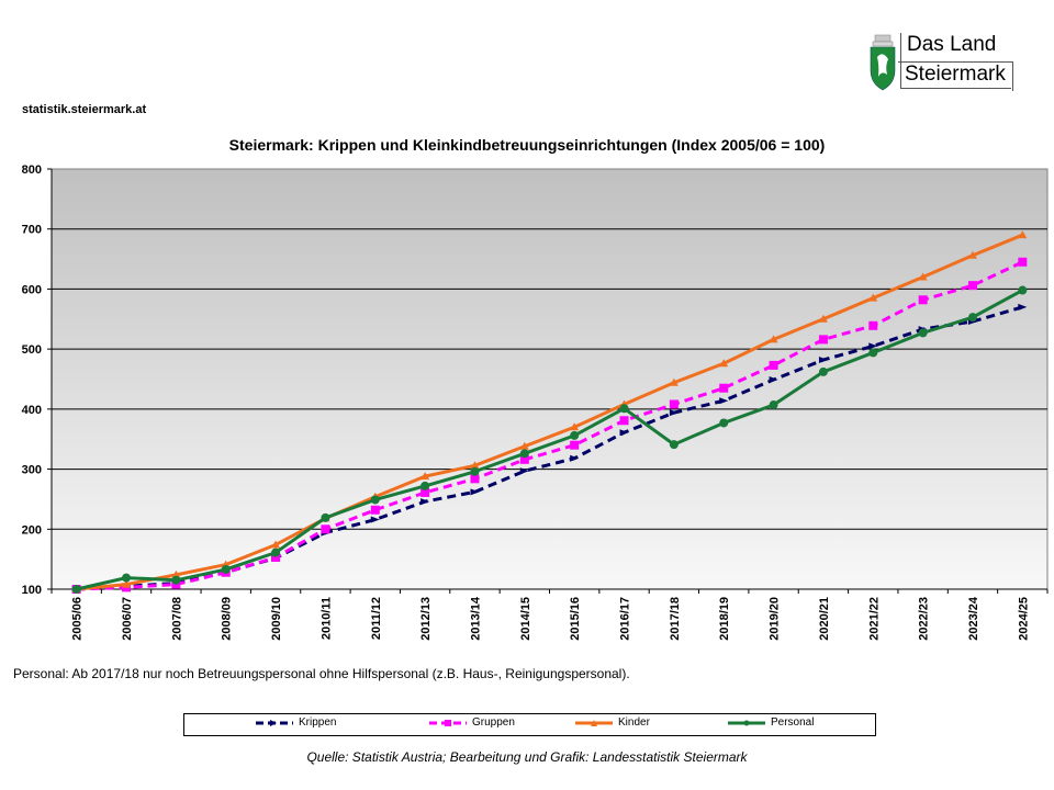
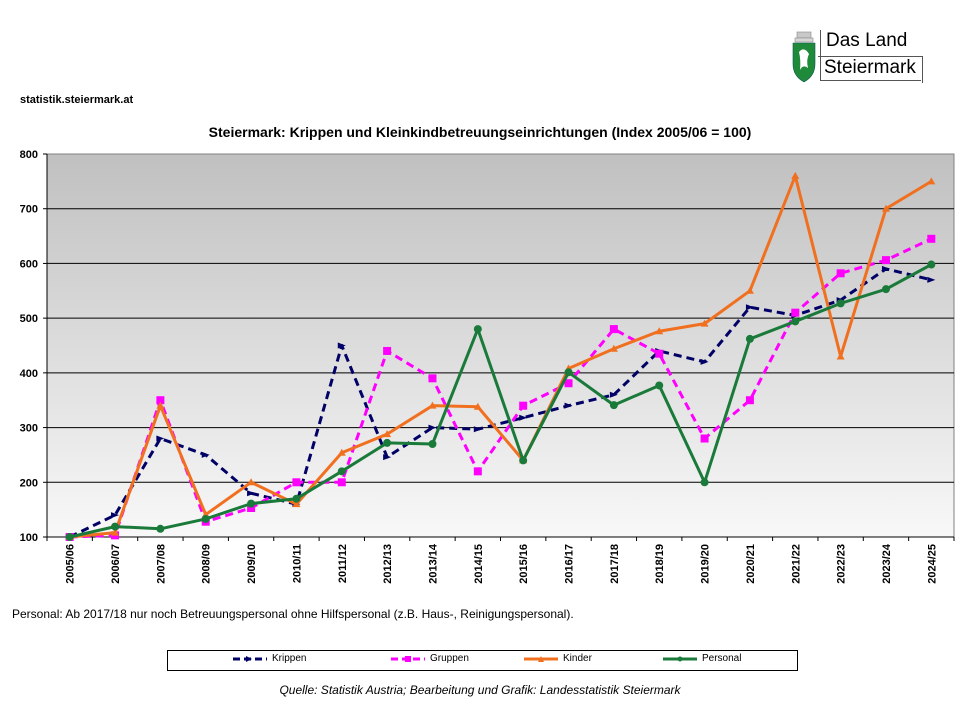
Krippen/2006/07: 100 -> 140
Krippen/2007/08: 110 -> 280
Gruppen/2007/08: 110 -> 350
Kinder/2007/08: 120 -> 340
Krippen/2008/09: 130 -> 250
Krippen/2009/10: 150 -> 180
Kinder/2009/10: 170 -> 200
Krippen/2010/11: 190 -> 160
Kinder/2010/11: 220 -> 160
Personal/2010/11: 220 -> 170
Krippen/2011/12: 220 -> 450
Gruppen/2011/12: 230 -> 200
Personal/2011/12: 250 -> 220
Gruppen/2012/13: 260 -> 440
Krippen/2013/14: 260 -> 300
Gruppen/2013/14: 280 -> 390
Kinder/2013/14: 310 -> 340
Personal/2013/14: 300 -> 270
Gruppen/2014/15: 320 -> 220
Personal/2014/15: 330 -> 480
Kinder/2015/16: 370 -> 240
Personal/2015/16: 360 -> 240
Krippen/2016/17: 360 -> 340
Krippen/2017/18: 390 -> 360
Gruppen/2017/18: 410 -> 480
Krippen/2018/19: 410 -> 440
Krippen/2019/20: 450 -> 420
Gruppen/2019/20: 470 -> 280
Kinder/2019/20: 520 -> 490
Personal/2019/20: 410 -> 200
Krippen/2020/21: 480 -> 520
Gruppen/2020/21: 520 -> 350
Gruppen/2021/22: 540 -> 510
Kinder/2021/22: 580 -> 760
Kinder/2022/23: 620 -> 430
Krippen/2023/24: 550 -> 590
Kinder/2023/24: 660 -> 700
Kinder/2024/25: 690 -> 750
